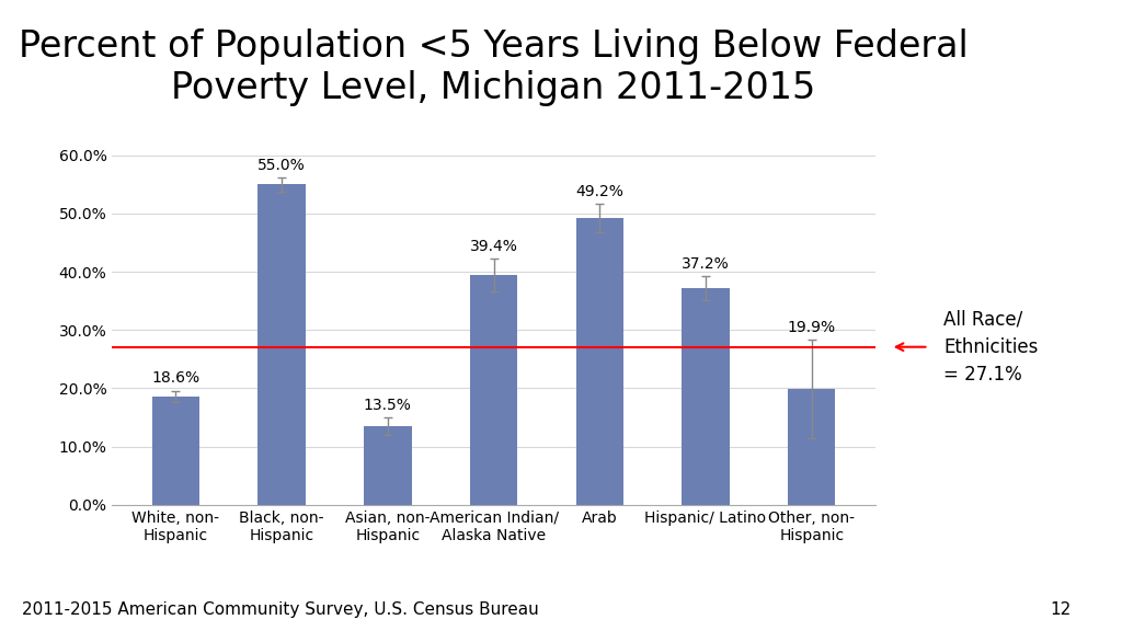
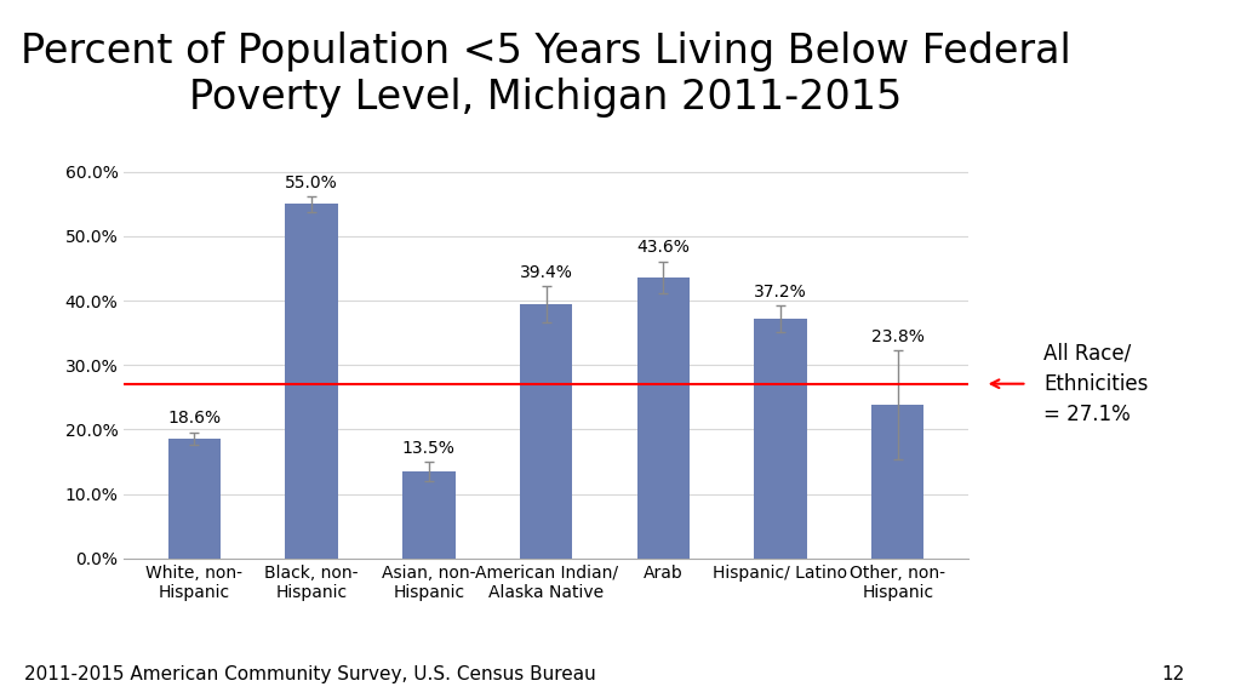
Arab: 49.2% -> 43.6%
Other, non- Hispanic: 19.9% -> 23.8%
